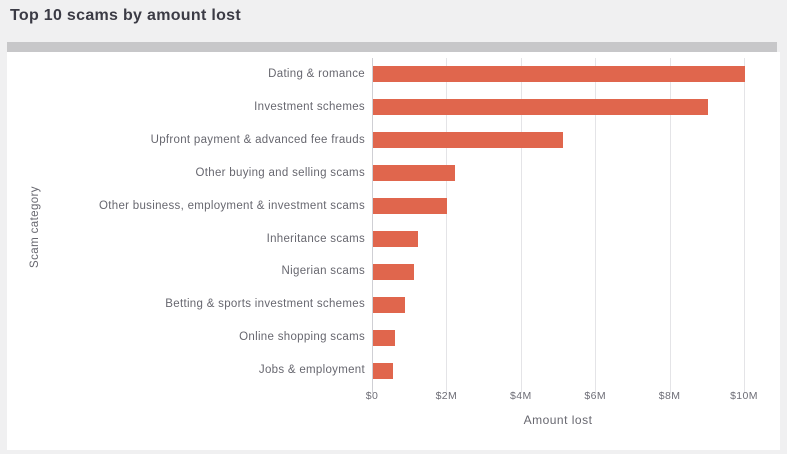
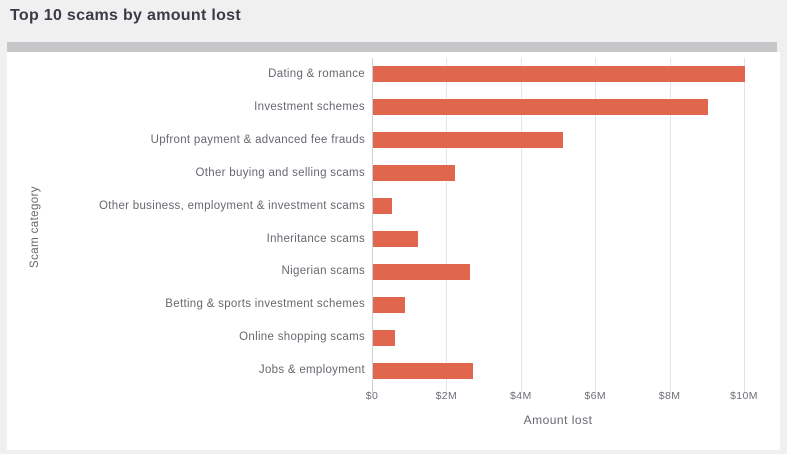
Other business, employment & investment scams: $2.0M -> $0.5M
Nigerian scams: $1.1M -> $2.6M
Jobs & employment: $0.6M -> $2.7M
